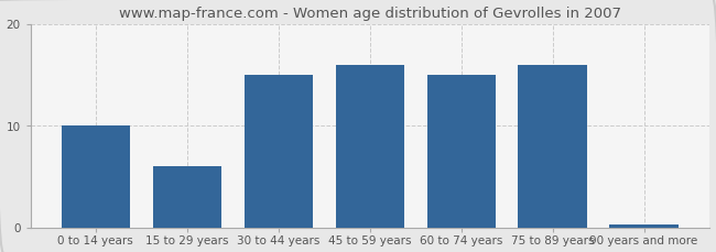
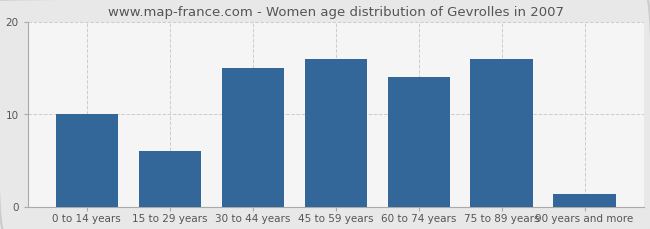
60 to 74 years: 15.0 -> 14.0
90 years and more: 0.3 -> 1.4
